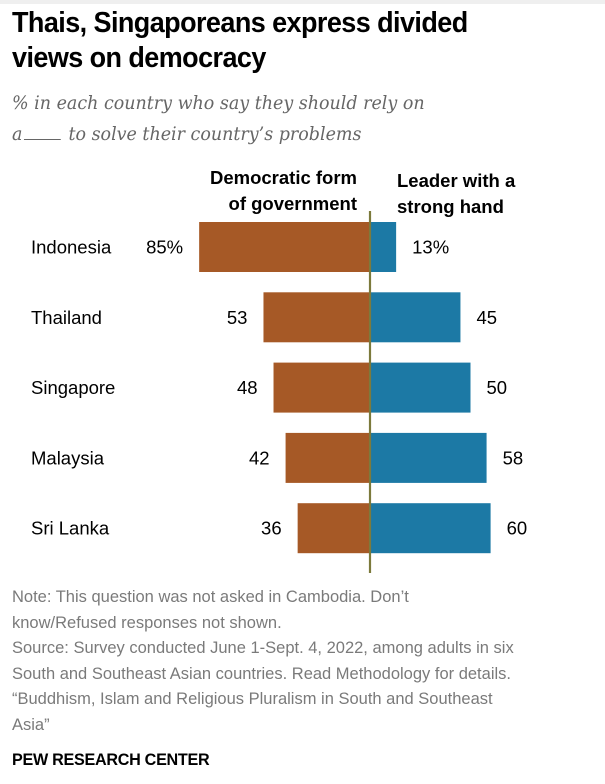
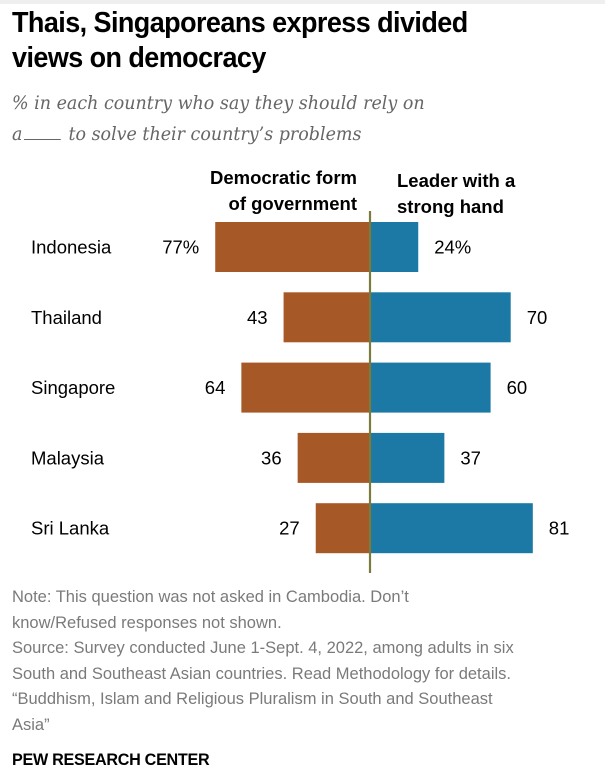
Democratic form of government/Indonesia: 85% -> 77%
Leader with a strong hand/Indonesia: 13% -> 24%
Democratic form of government/Thailand: 53 -> 43
Leader with a strong hand/Thailand: 45 -> 70
Democratic form of government/Singapore: 48 -> 64
Leader with a strong hand/Singapore: 50 -> 60
Democratic form of government/Malaysia: 42 -> 36
Leader with a strong hand/Malaysia: 58 -> 37
Democratic form of government/Sri Lanka: 36 -> 27
Leader with a strong hand/Sri Lanka: 60 -> 81
